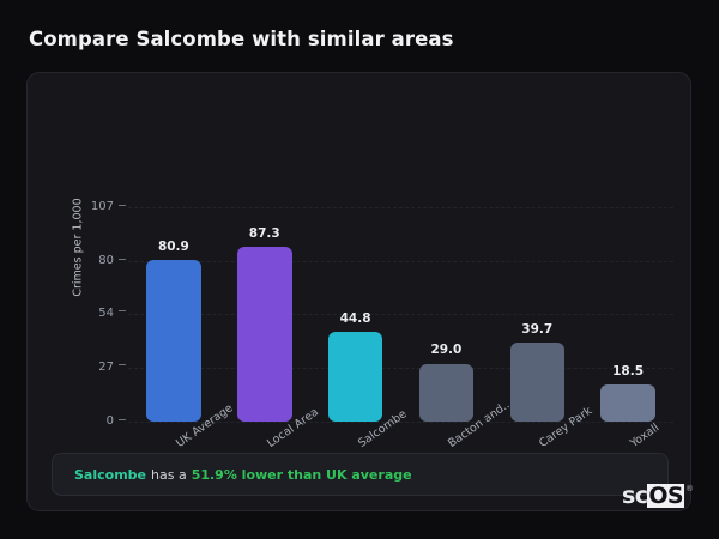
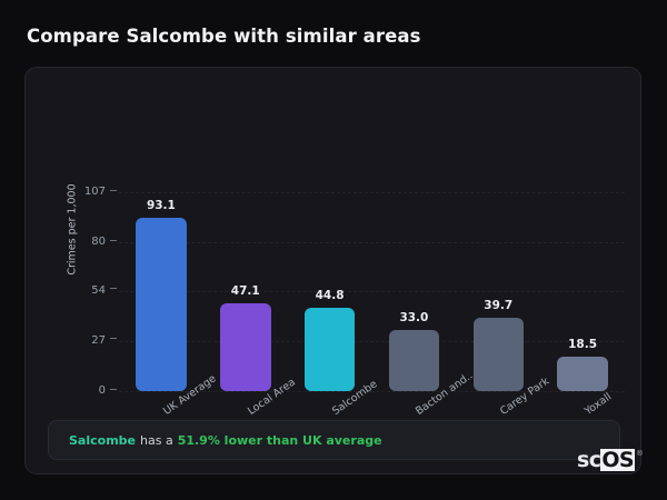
UK Average: 80.9 -> 93.1
Local Area: 87.3 -> 47.1
Bacton and...: 29.0 -> 33.0
